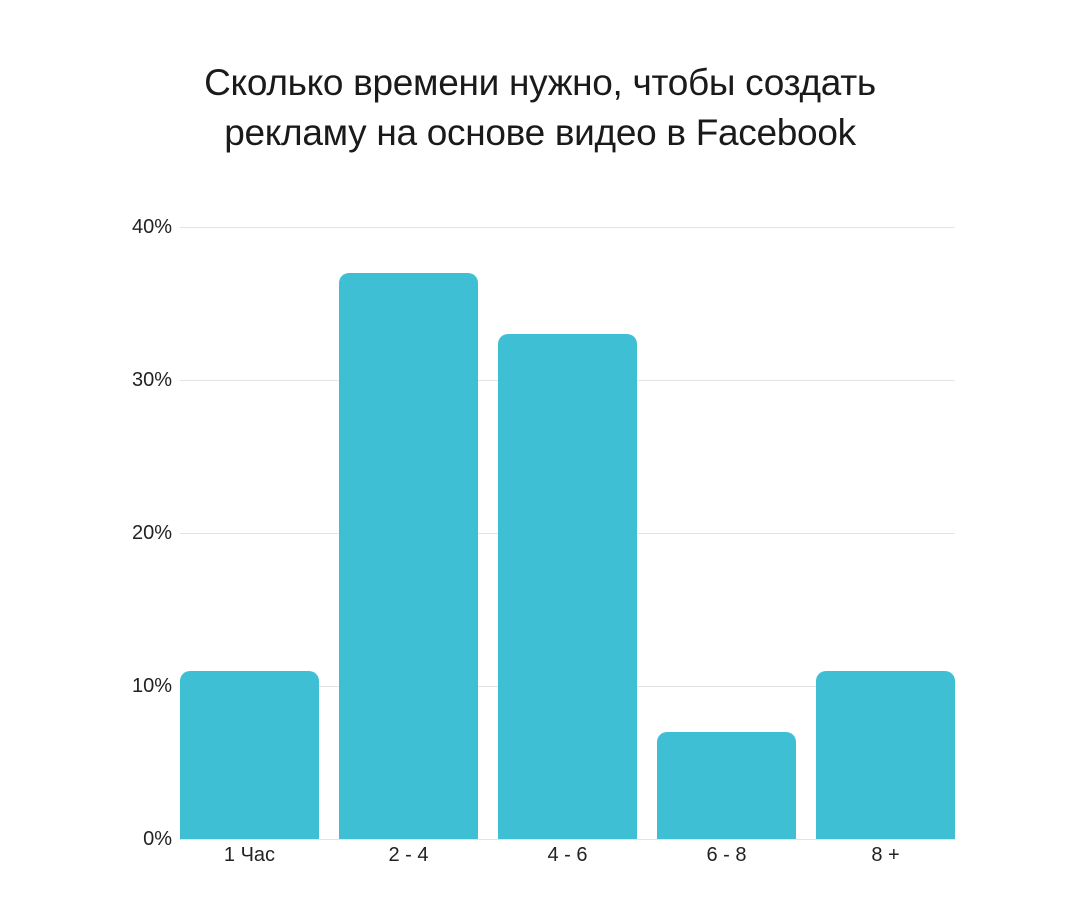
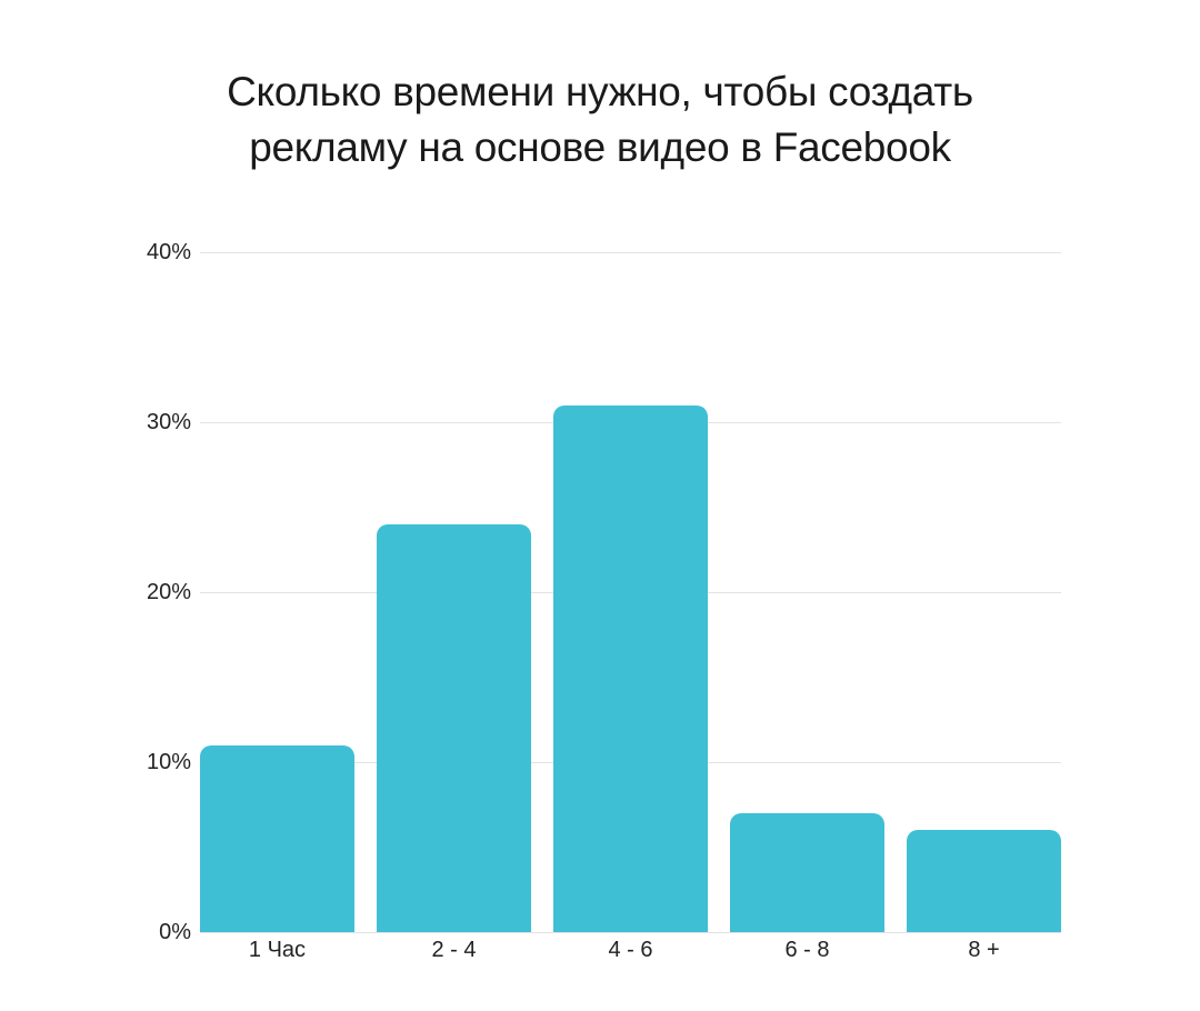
2 - 4: 37% -> 24%
4 - 6: 33% -> 31%
8 +: 11% -> 6%
